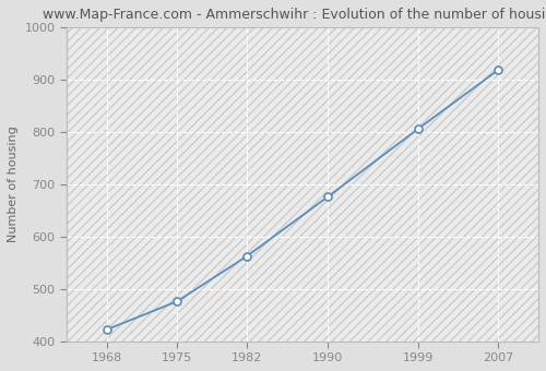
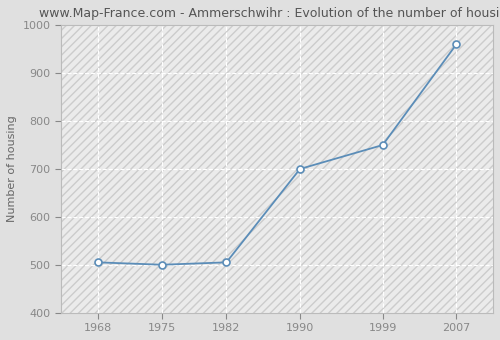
1968: 422 -> 505
1975: 476 -> 500
1982: 563 -> 505
1990: 676 -> 700
1999: 806 -> 750
2007: 919 -> 960
